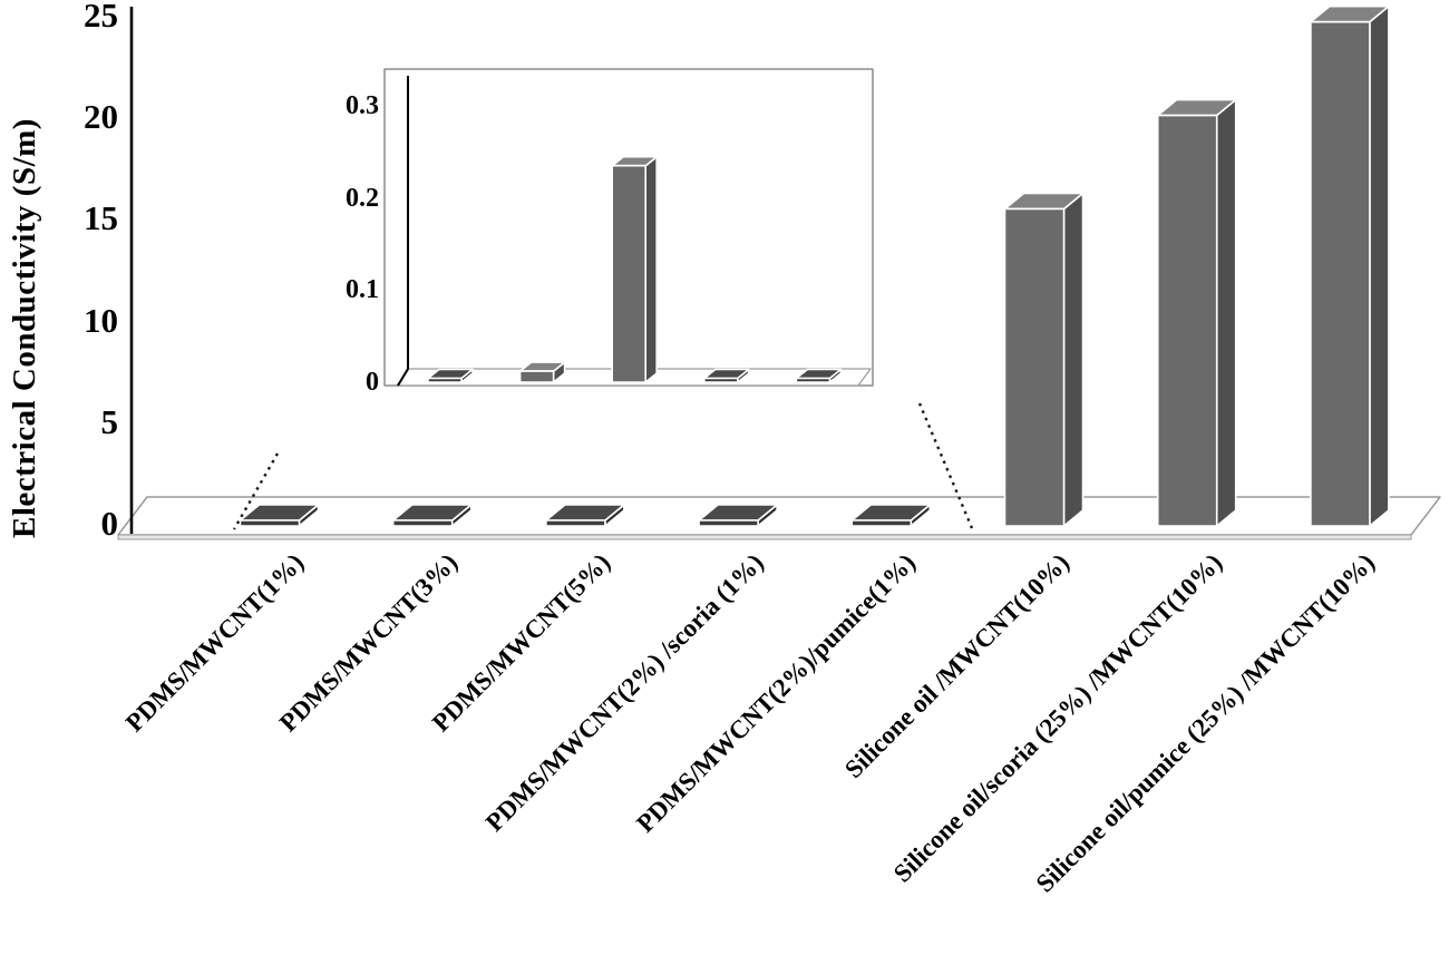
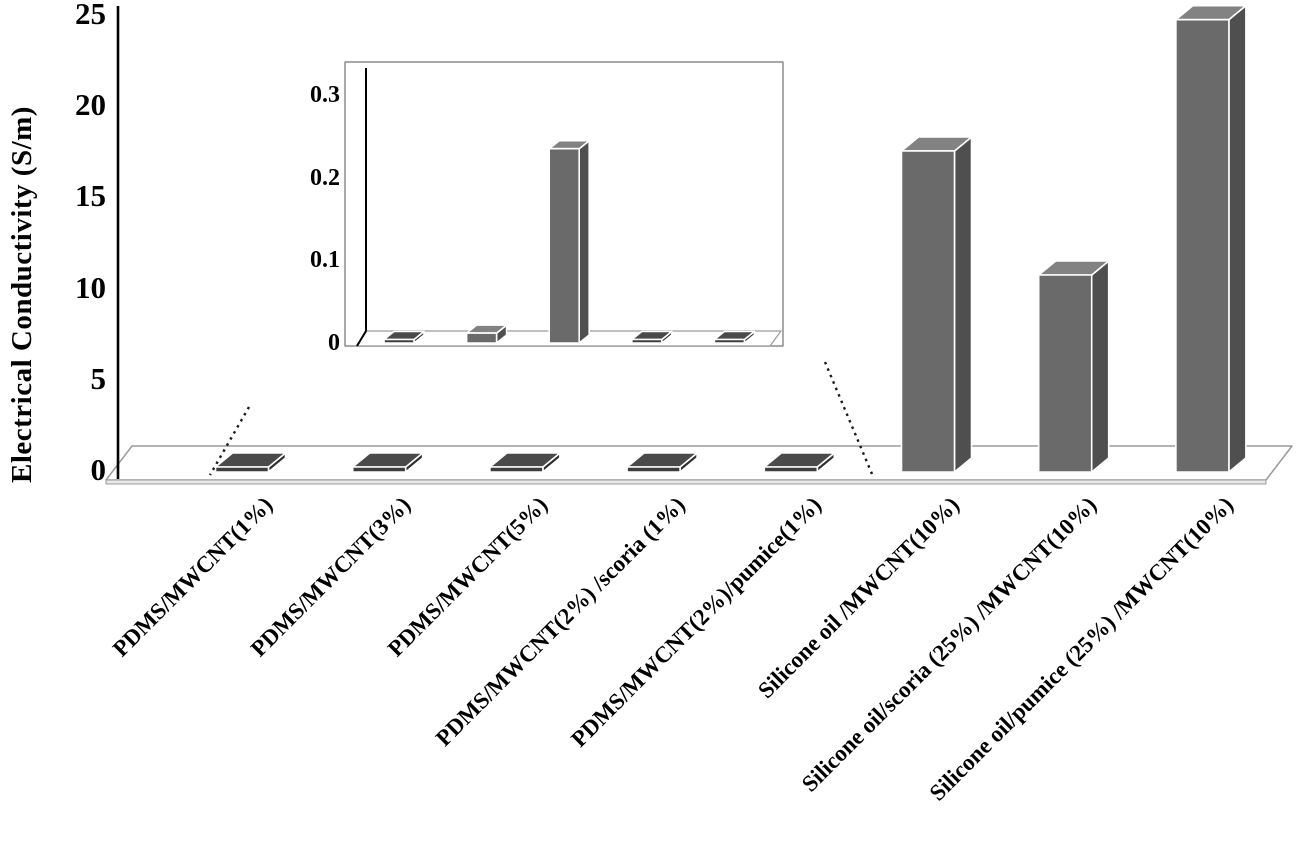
Silicone oil /MWCNT(10%): 15.6 -> 17.6
Silicone oil/scoria (25%) /MWCNT(10%): 20.2 -> 10.8
